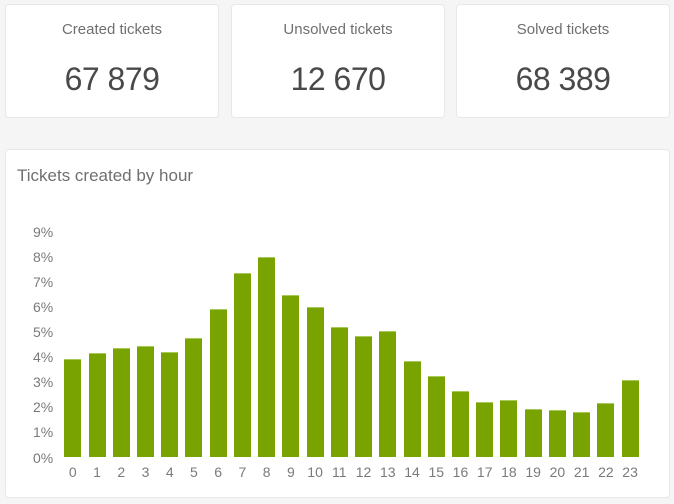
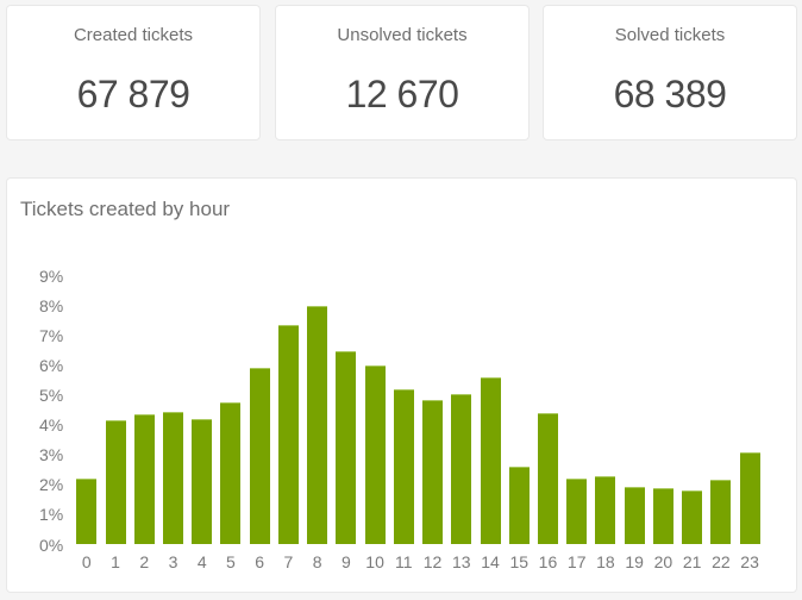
0: 3.9% -> 2.2%
14: 3.8% -> 5.6%
15: 3.2% -> 2.6%
16: 2.6% -> 4.4%
